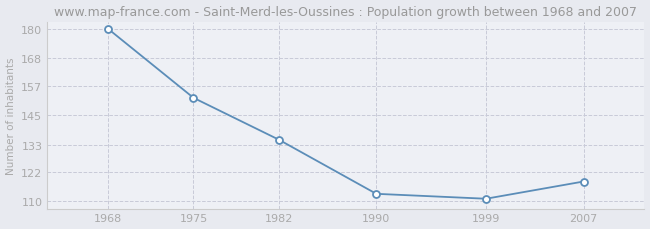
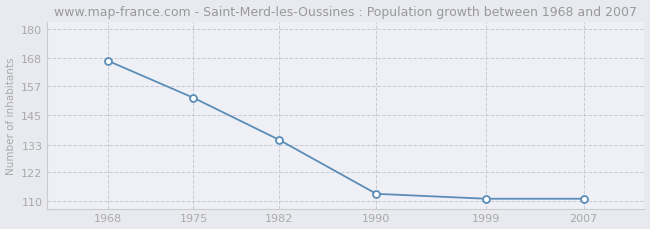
1968: 180 -> 167
2007: 118 -> 111
